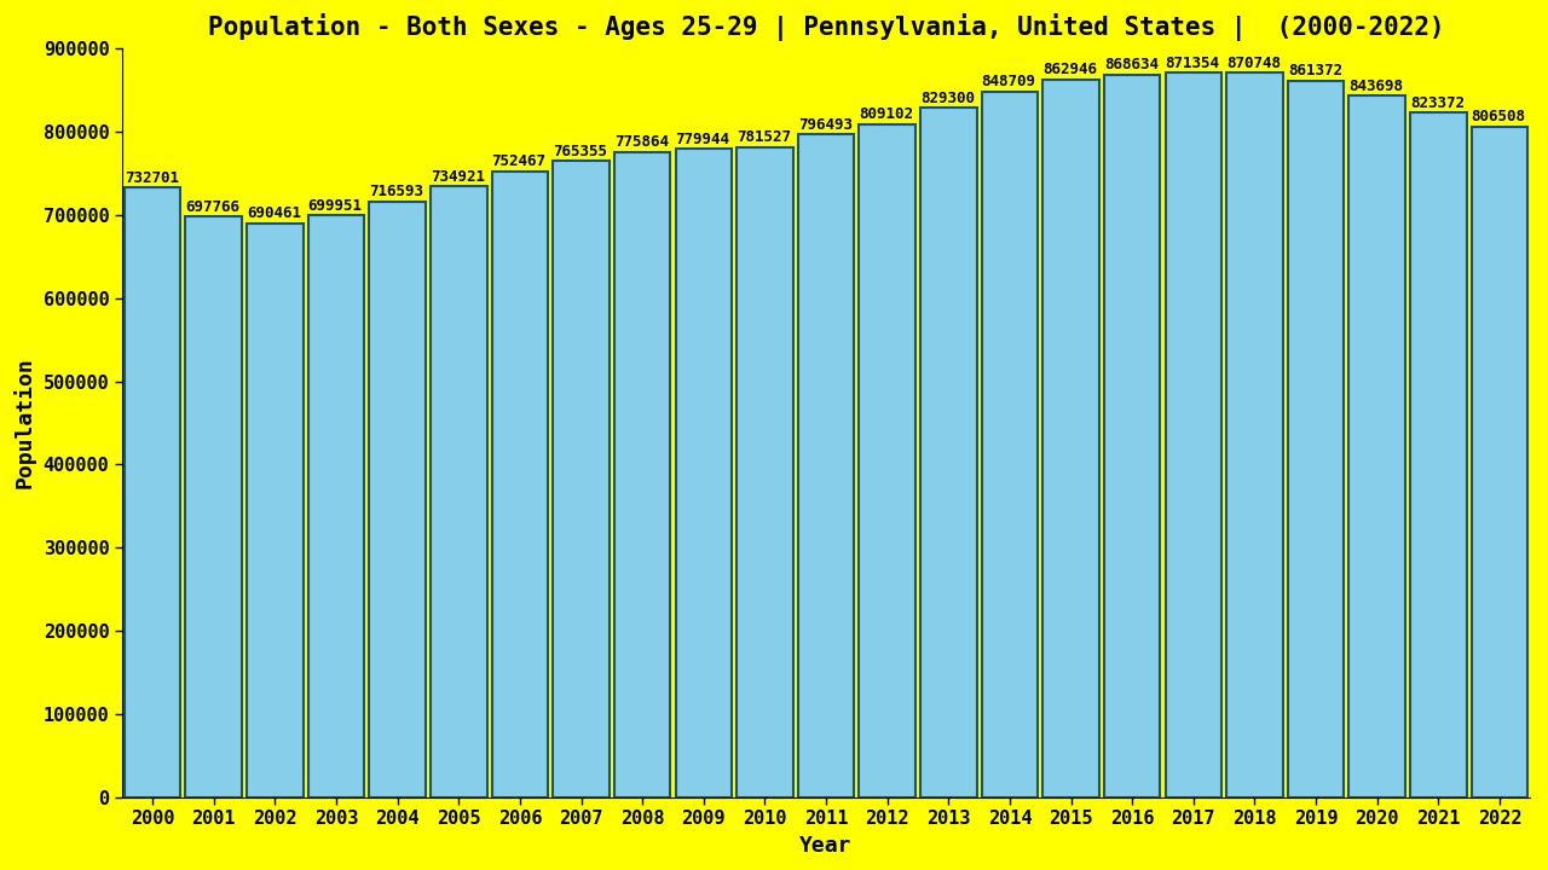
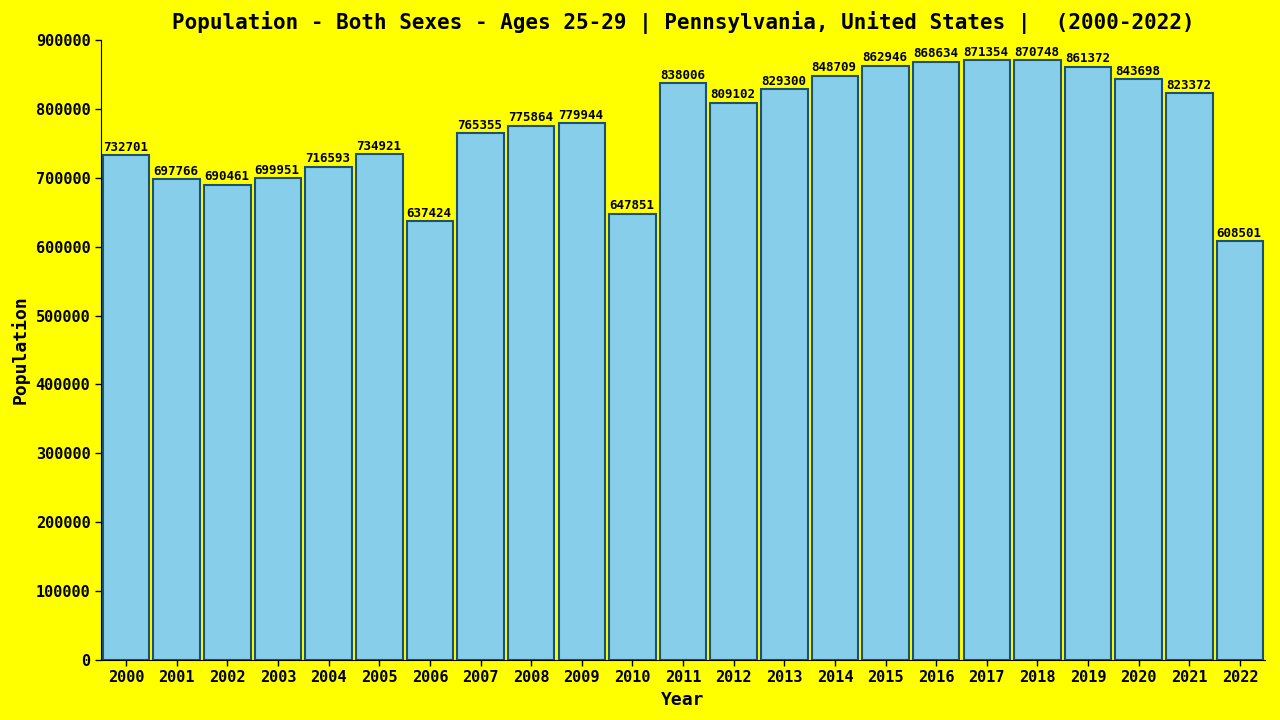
2006: 752467 -> 637424
2010: 781527 -> 647851
2011: 796493 -> 838006
2022: 806508 -> 608501
